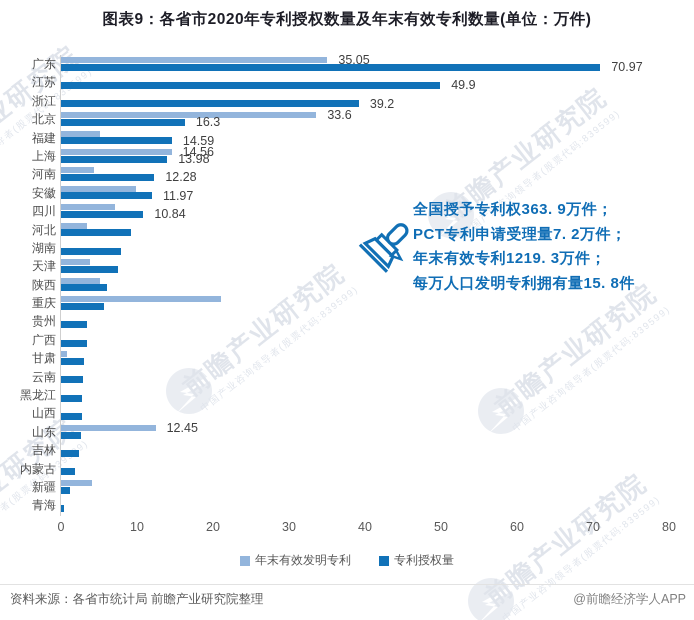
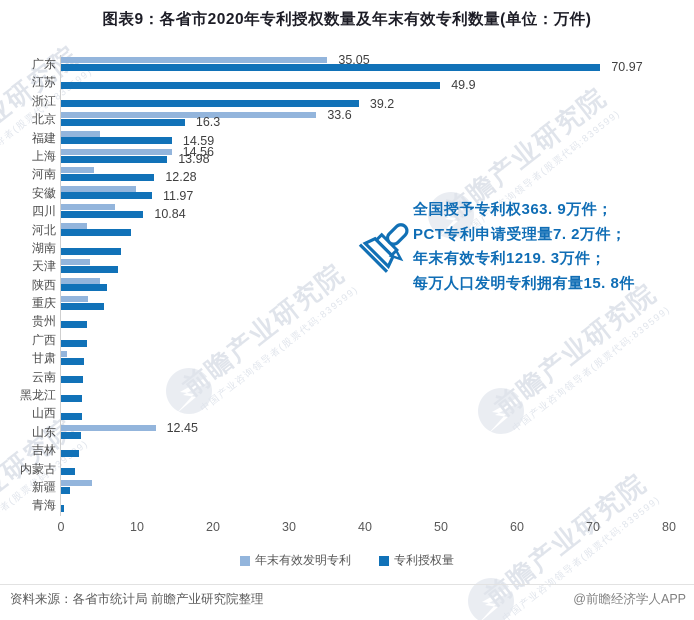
年末有效发明专利/重庆: 21 -> 4
